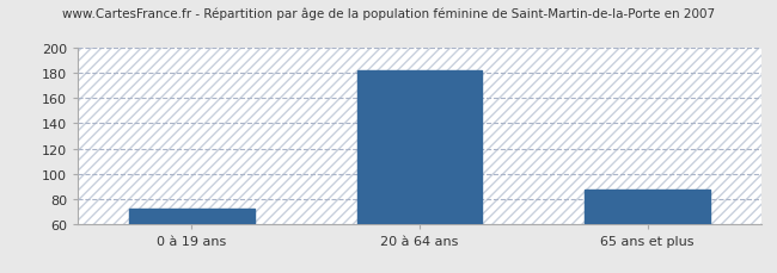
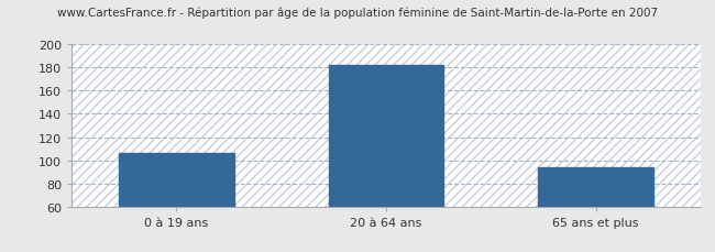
0 à 19 ans: 72 -> 106
65 ans et plus: 87 -> 94
